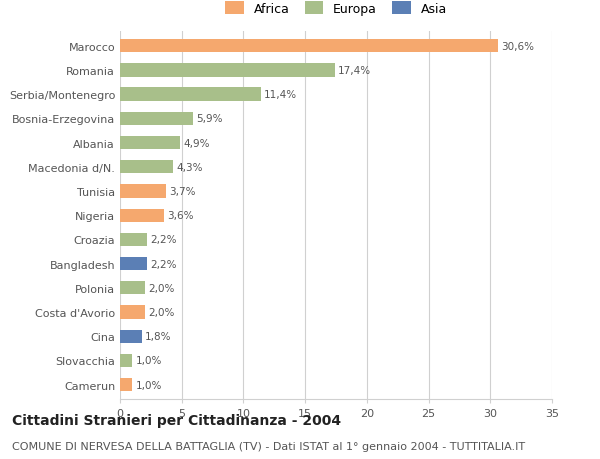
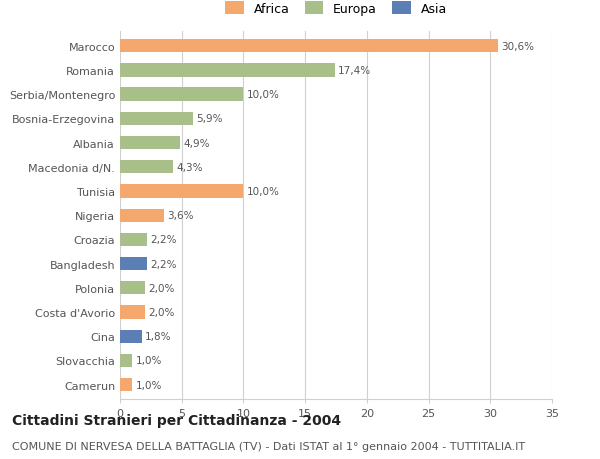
Serbia/Montenegro: 11,4% -> 10,0%
Tunisia: 3,7% -> 10,0%
